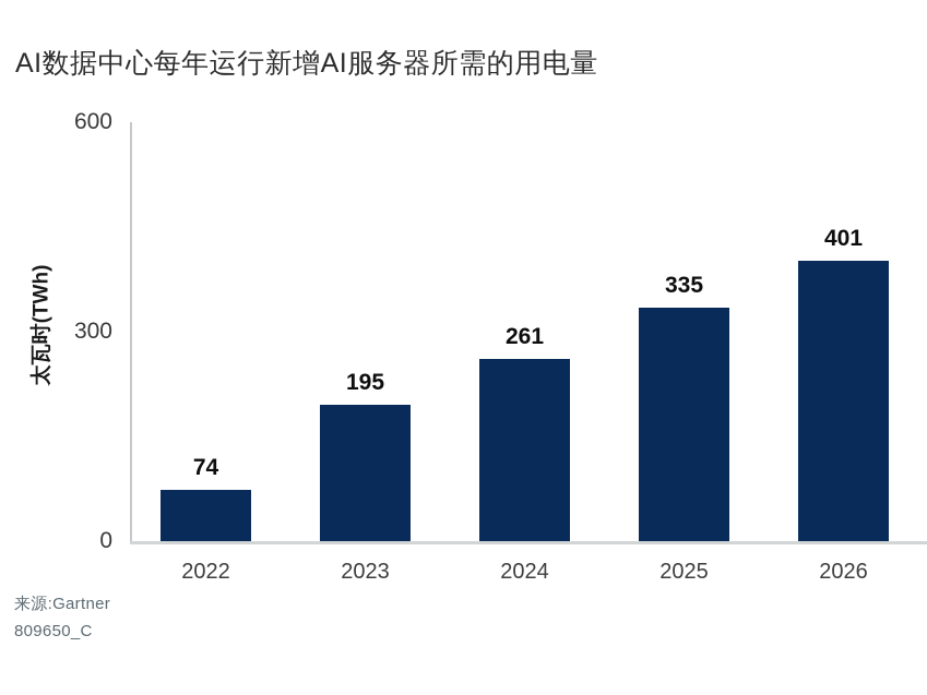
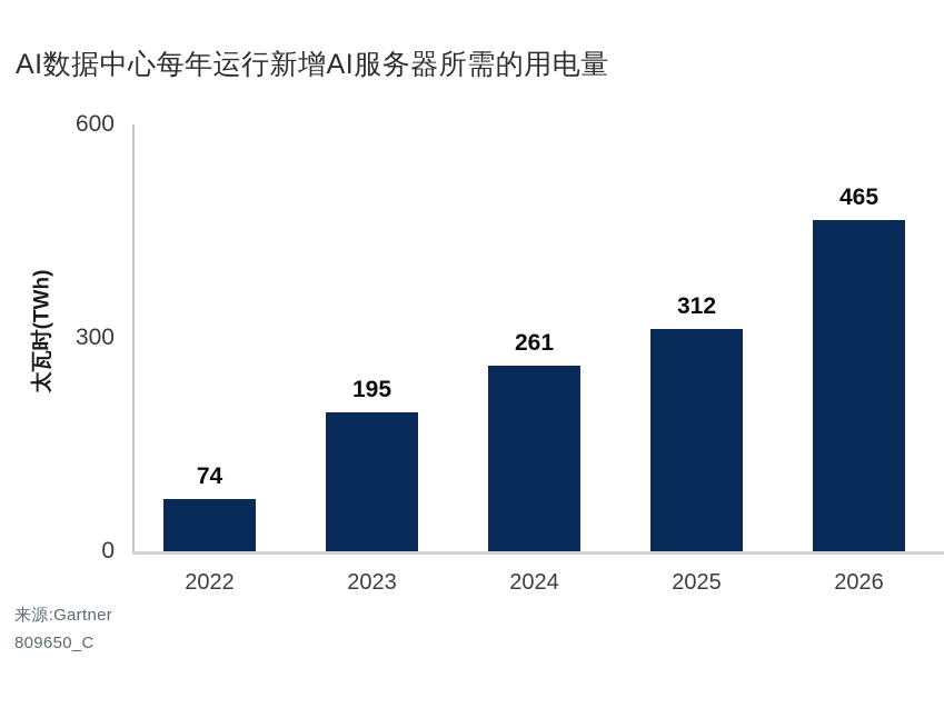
2025: 335 -> 312
2026: 401 -> 465
